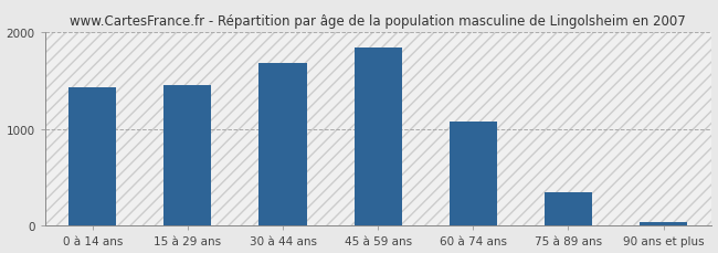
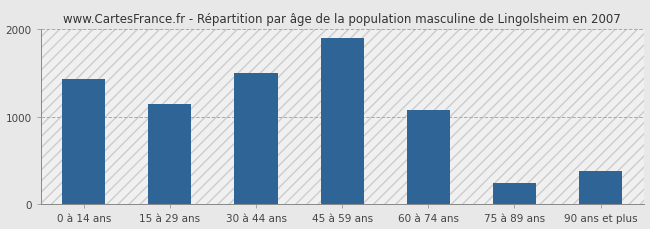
15 à 29 ans: 1460 -> 1140
30 à 44 ans: 1680 -> 1500
45 à 59 ans: 1840 -> 1900
75 à 89 ans: 350 -> 240
90 ans et plus: 40 -> 380
